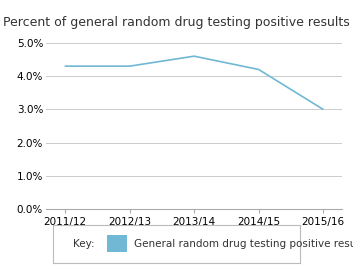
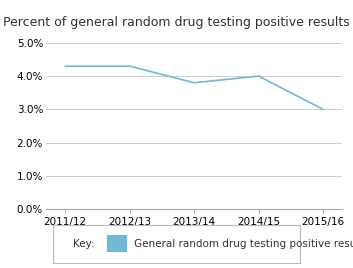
2013/14: 4.6% -> 3.8%
2014/15: 4.2% -> 4.0%
